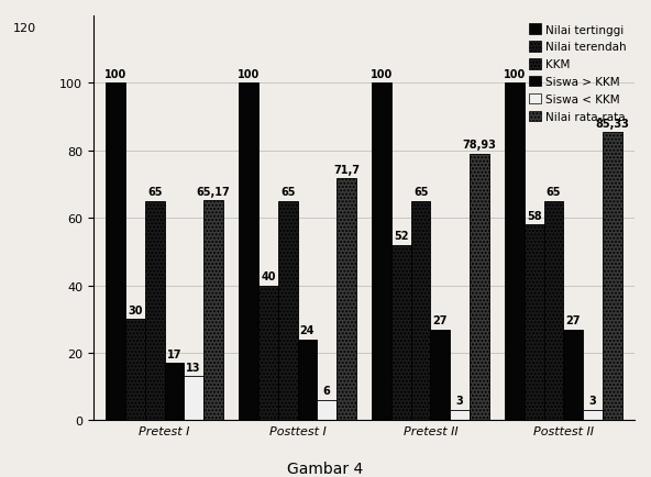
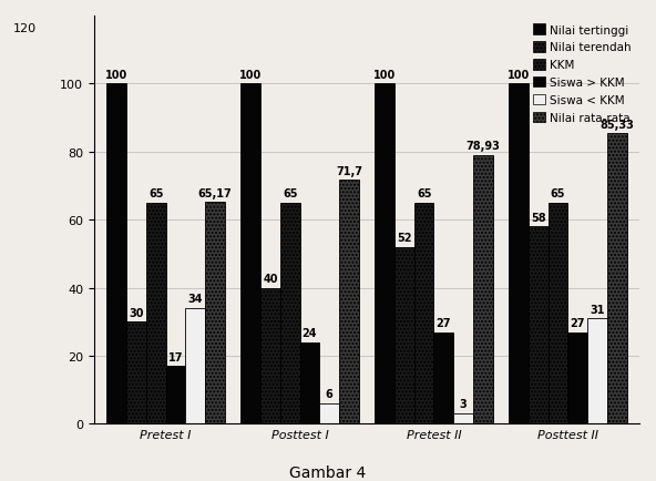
Siswa < KKM/Pretest I: 13 -> 34
Siswa < KKM/Posttest II: 3 -> 31
